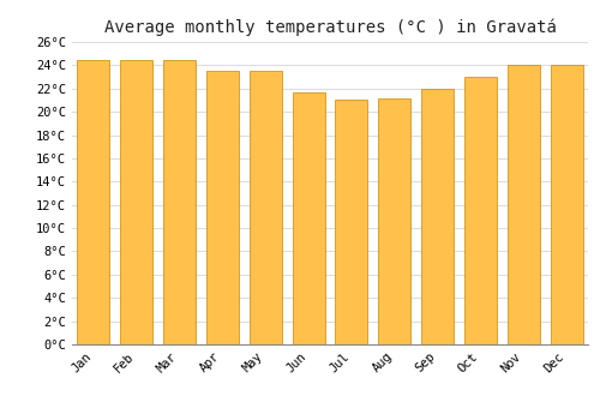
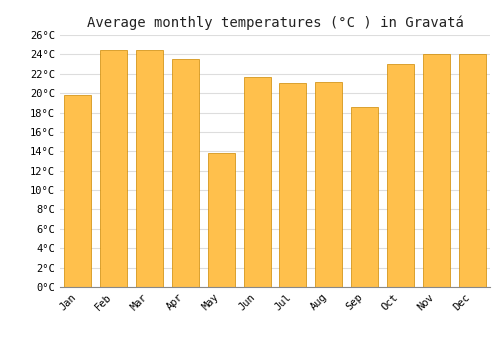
Jan: 24.5°C -> 19.8°C
May: 23.5°C -> 13.8°C
Sep: 22.0°C -> 18.6°C
